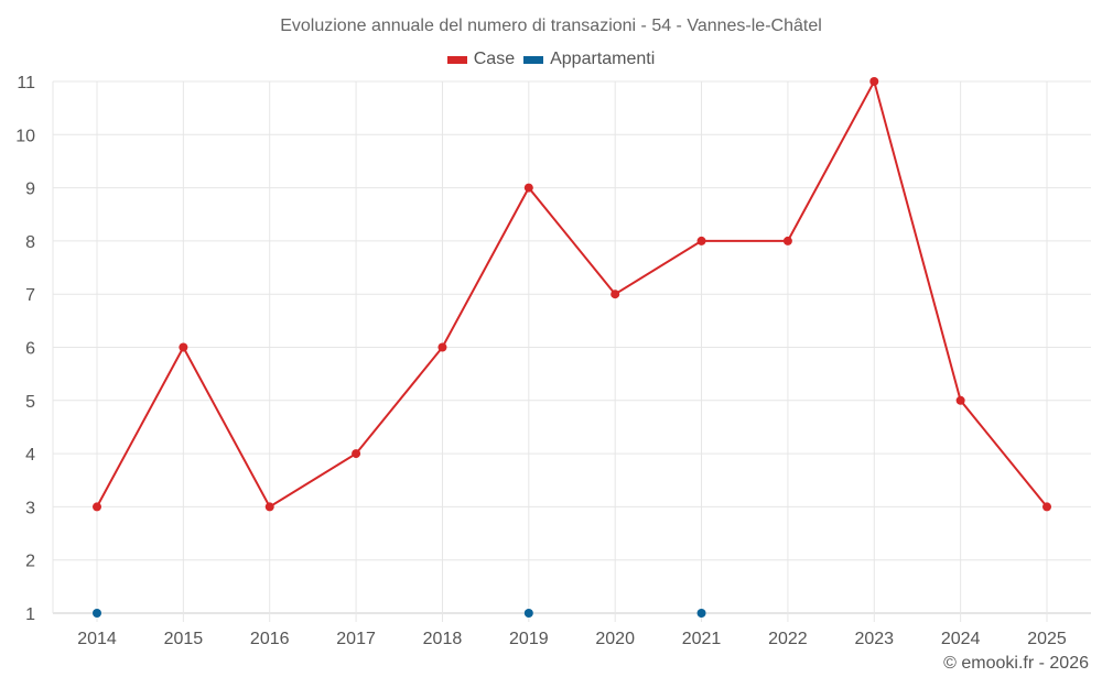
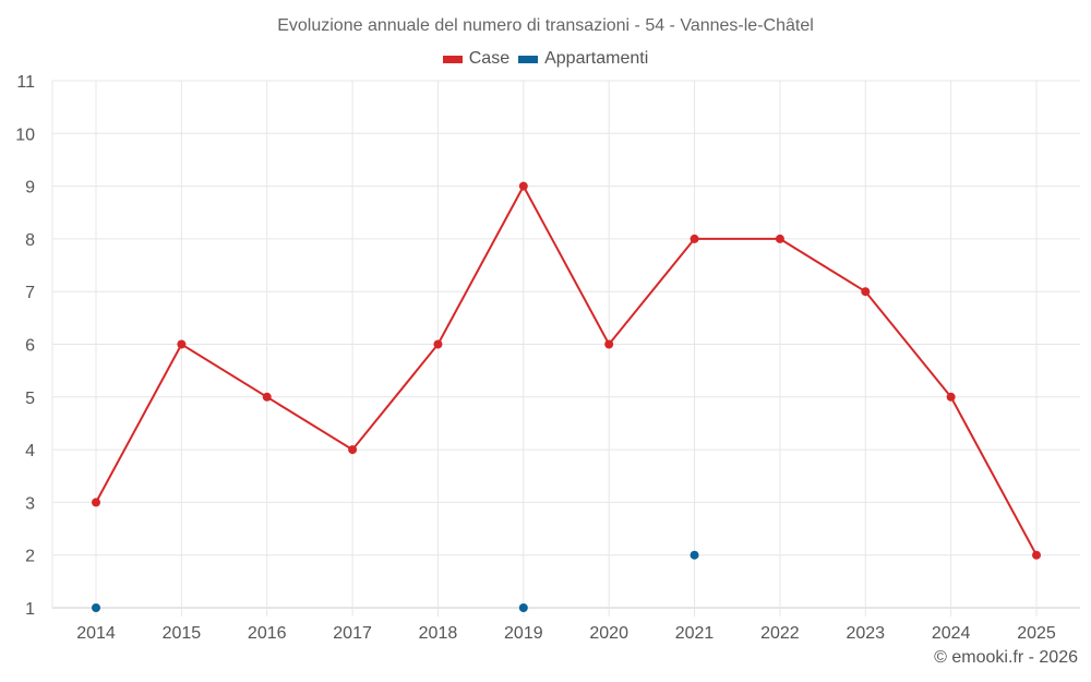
Case/2016: 3 -> 5
Case/2020: 7 -> 6
Appartamenti/2021: 1 -> 2
Case/2023: 11 -> 7
Case/2025: 3 -> 2
